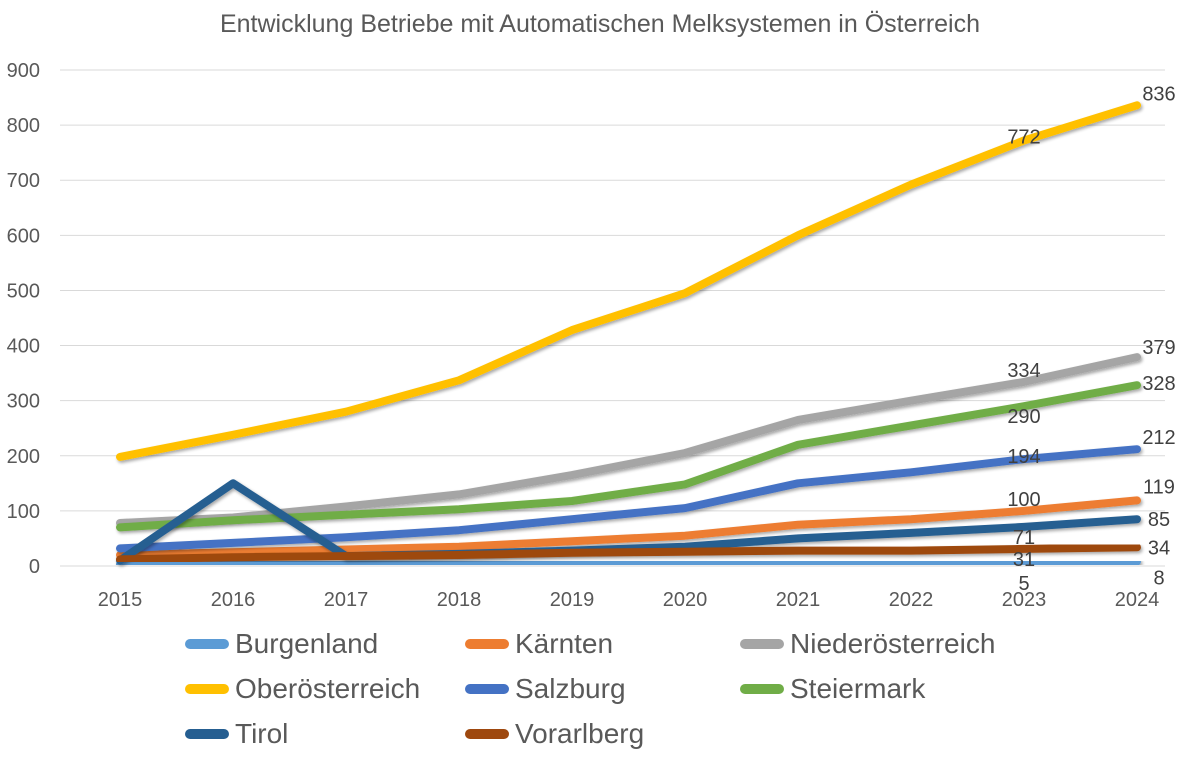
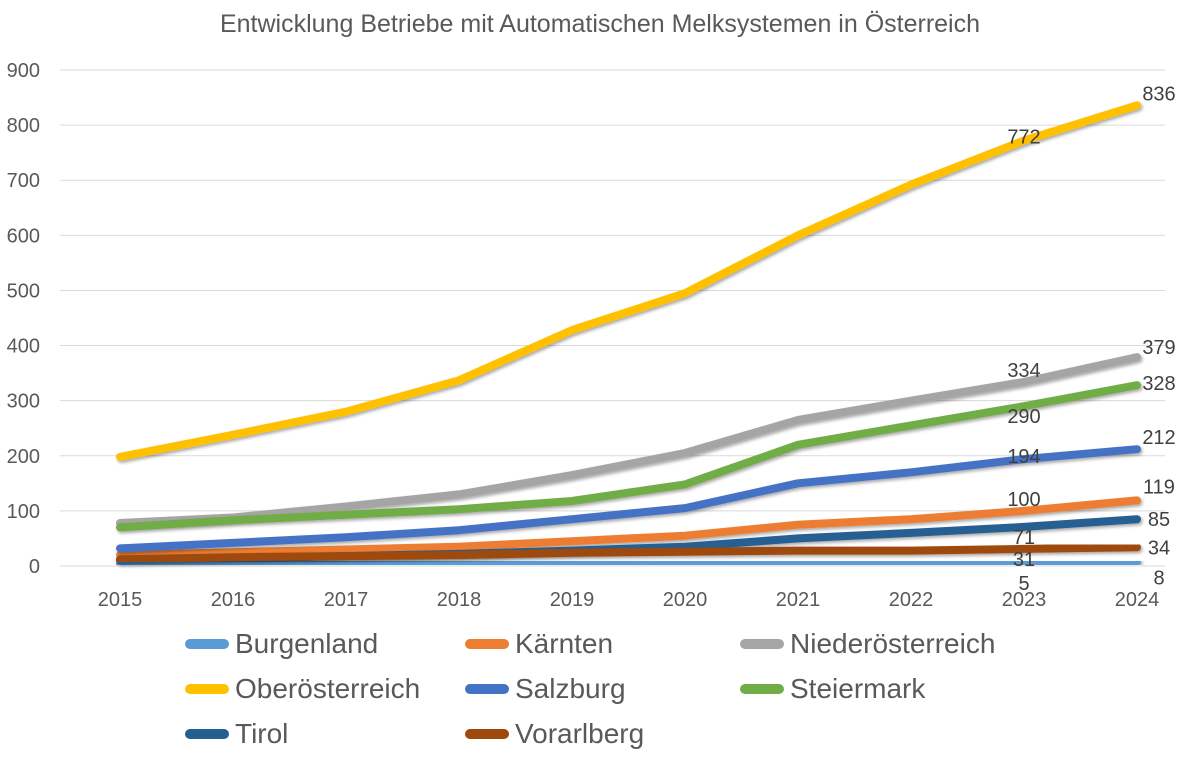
Tirol/2016: 150 -> 10
